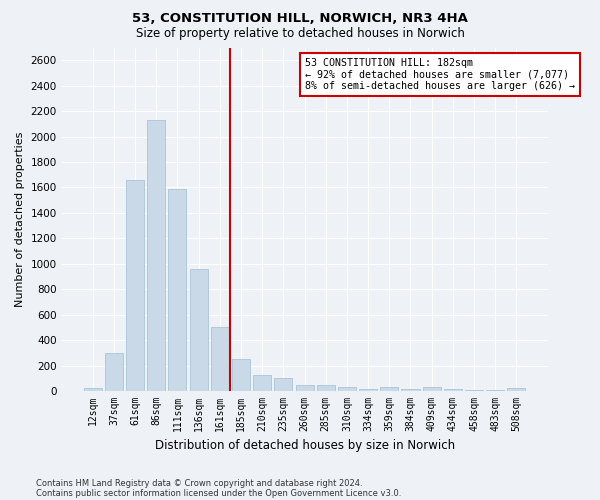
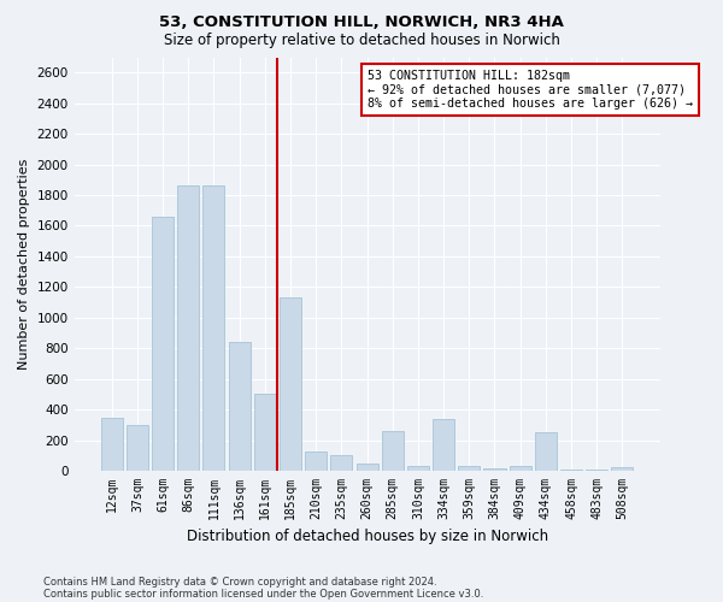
12sqm: 20 -> 350
86sqm: 2130 -> 1860
111sqm: 1590 -> 1860
136sqm: 960 -> 840
185sqm: 250 -> 1130
285sqm: 40 -> 260
334sqm: 20 -> 340
434sqm: 20 -> 250
